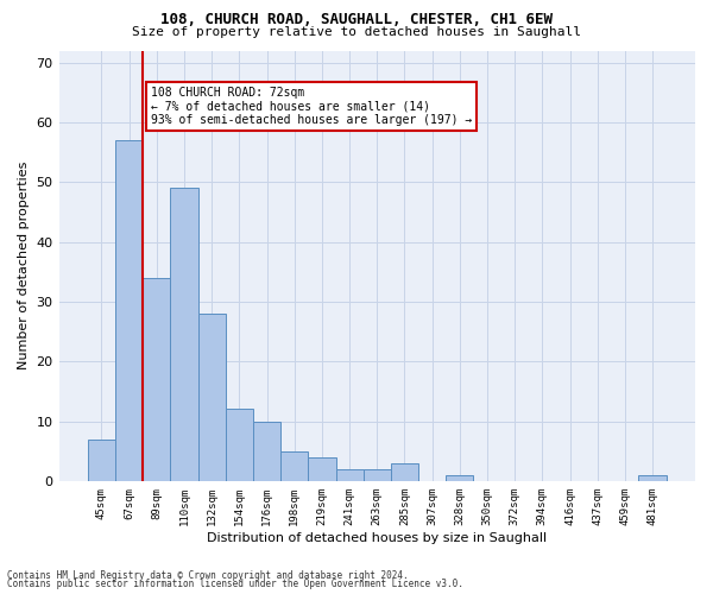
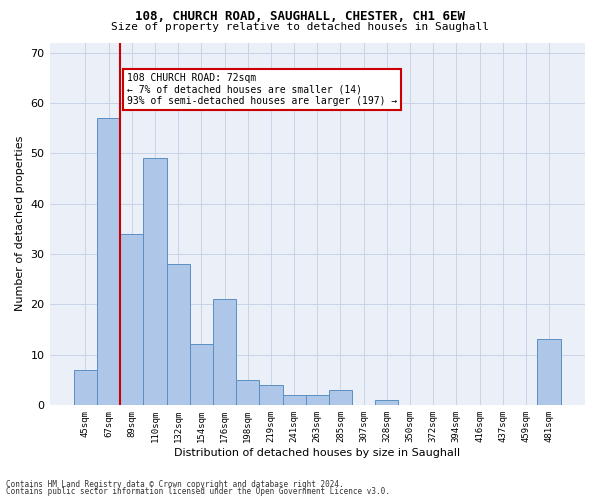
176sqm: 10 -> 21
481sqm: 1 -> 13
